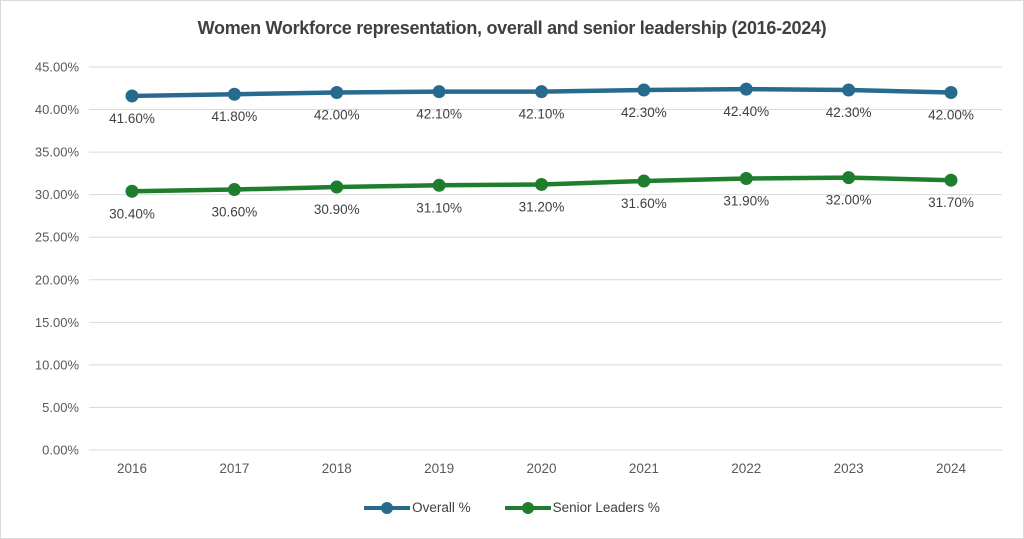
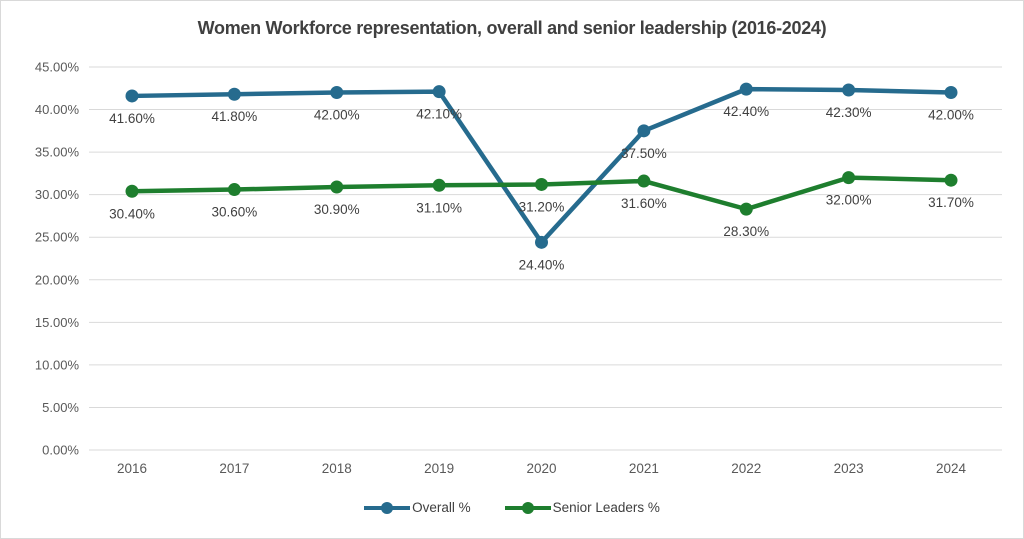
Overall %/2020: 42.10% -> 24.40%
Overall %/2021: 42.30% -> 37.50%
Senior Leaders %/2022: 31.90% -> 28.30%
